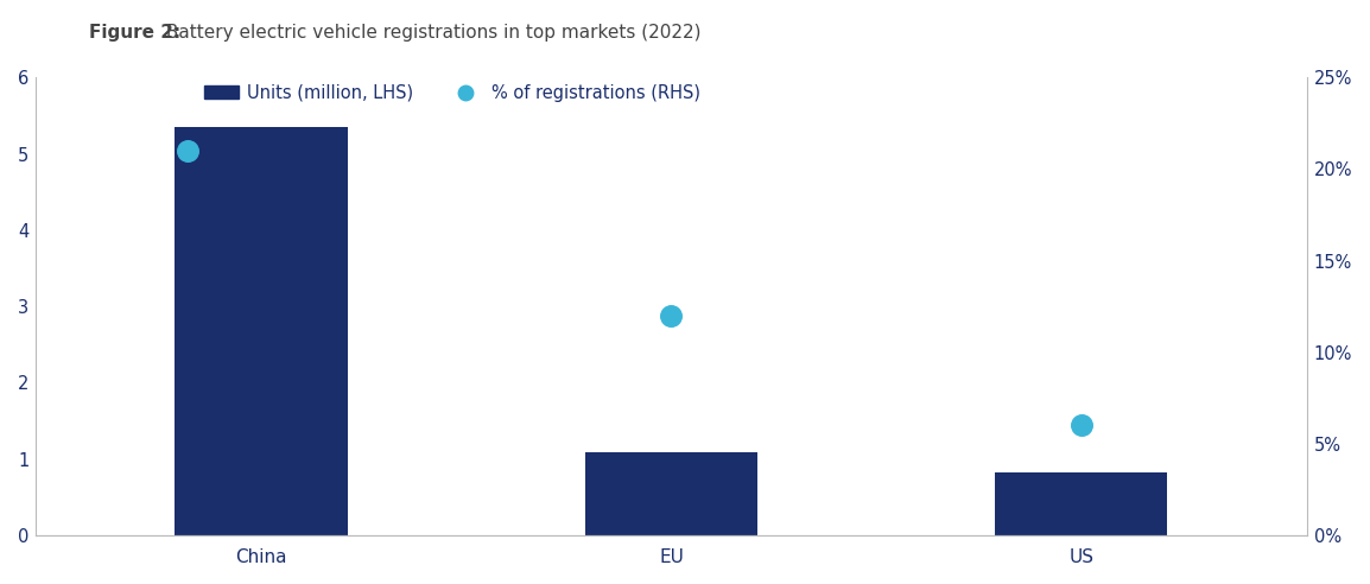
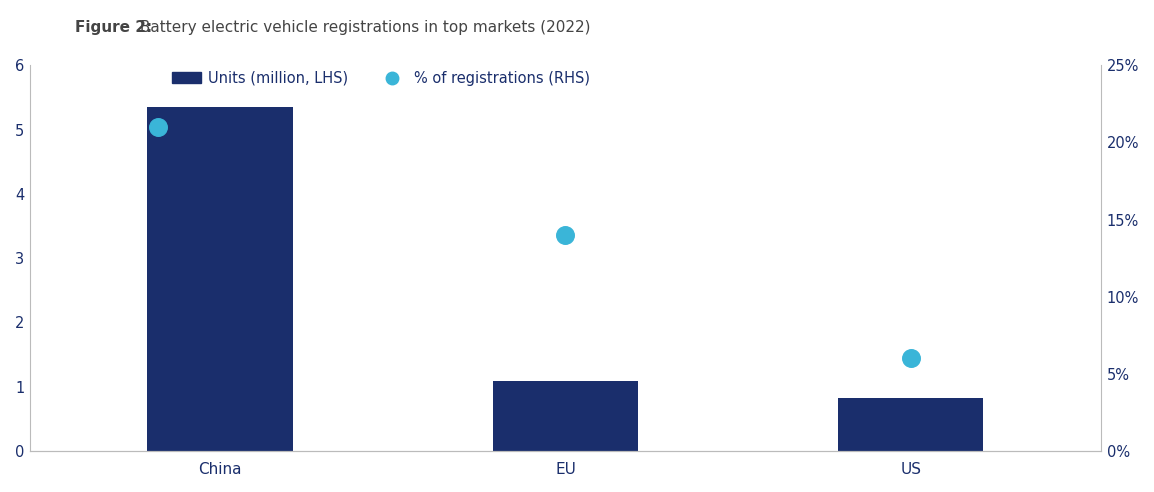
% of registrations (RHS)/EU: 12% -> 14%
